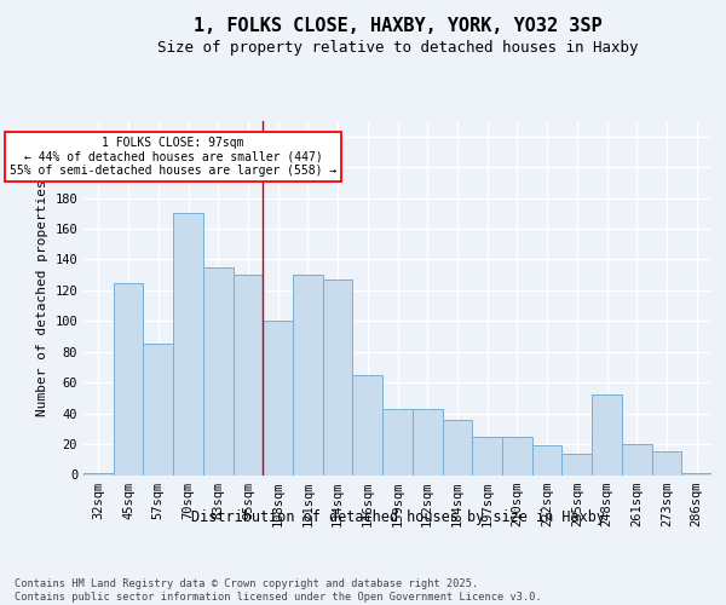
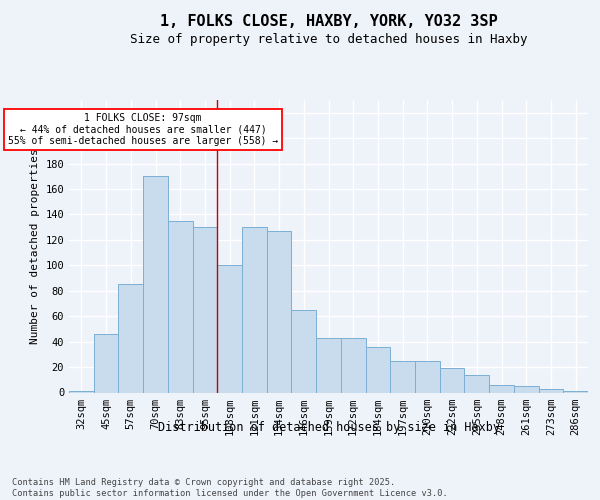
45sqm: 125 -> 46
248sqm: 52 -> 6
261sqm: 20 -> 5
273sqm: 15 -> 3
